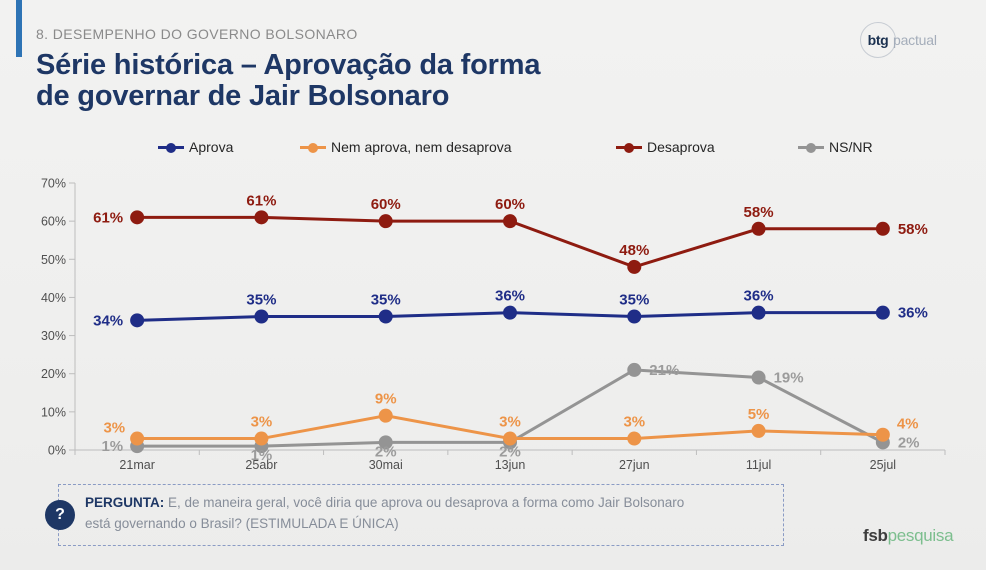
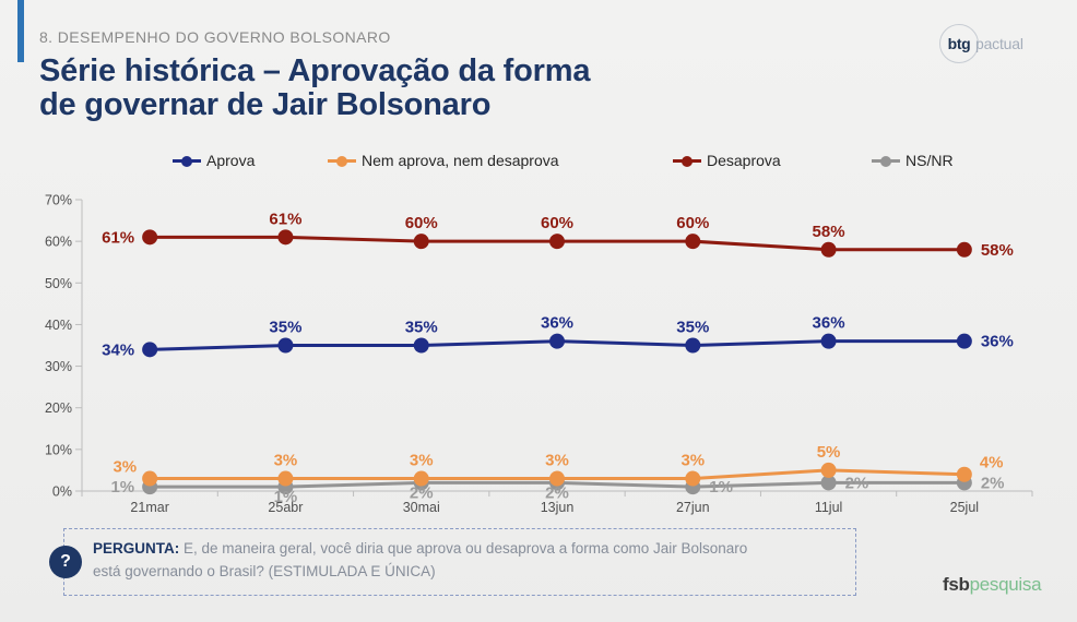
Nem aprova, nem desaprova/30mai: 9% -> 3%
Desaprova/27jun: 48% -> 60%
NS/NR/27jun: 21% -> 1%
NS/NR/11jul: 19% -> 2%
